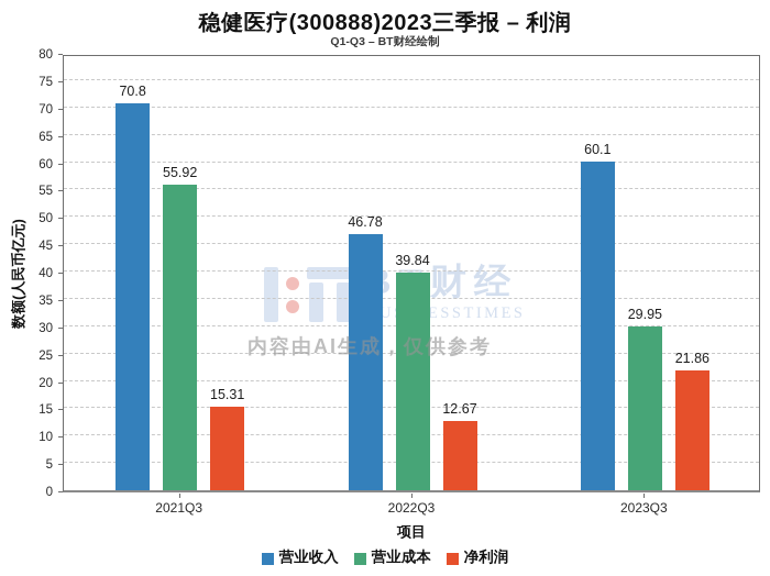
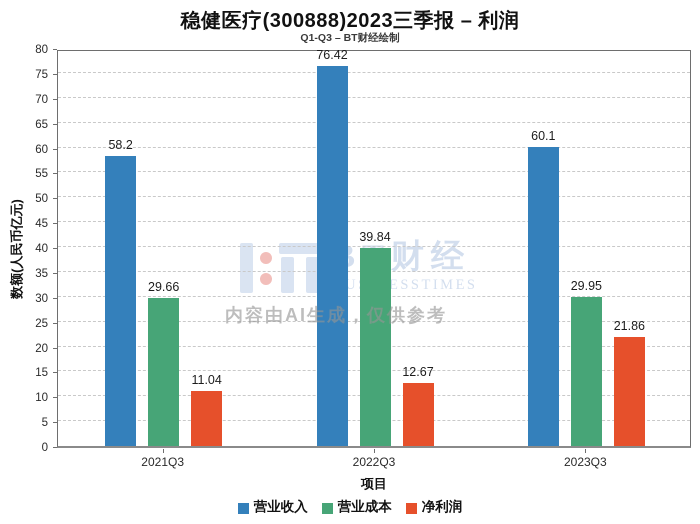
营业收入/2021Q3: 70.8 -> 58.2
营业成本/2021Q3: 55.92 -> 29.66
净利润/2021Q3: 15.31 -> 11.04
营业收入/2022Q3: 46.78 -> 76.42
